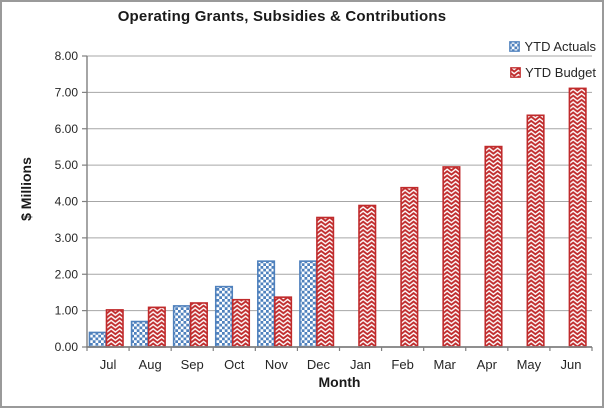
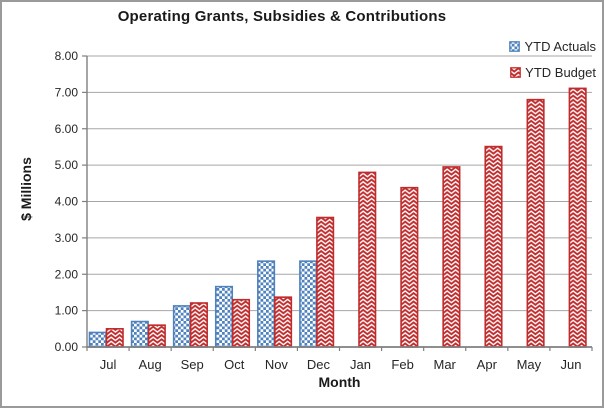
YTD Budget/Jul: 1.0 -> 0.5
YTD Budget/Aug: 1.1 -> 0.6
YTD Budget/Jan: 3.9 -> 4.8
YTD Budget/May: 6.4 -> 6.8
